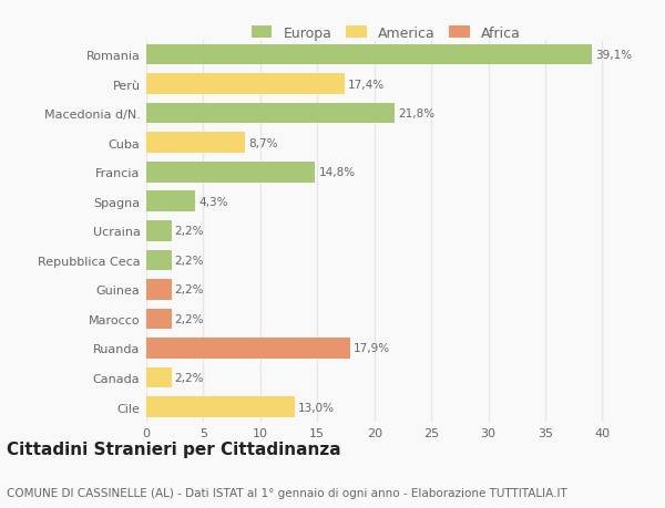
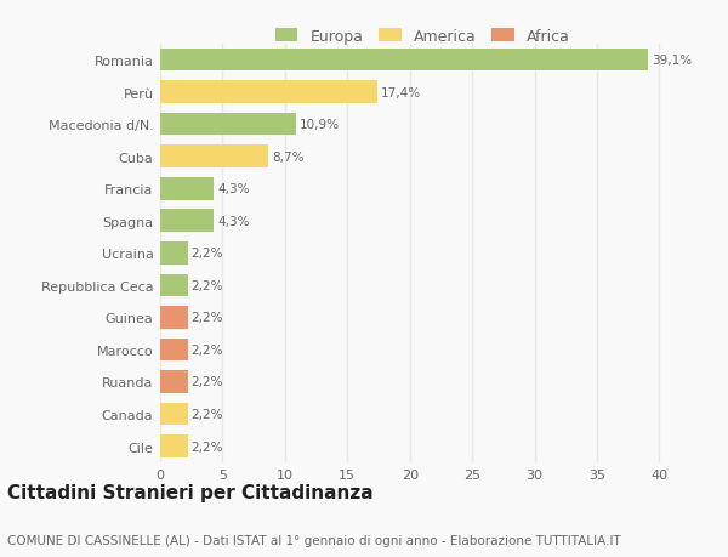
Macedonia d/N.: 21,8% -> 10,9%
Francia: 14,8% -> 4,3%
Ruanda: 17,9% -> 2,2%
Cile: 13,0% -> 2,2%
